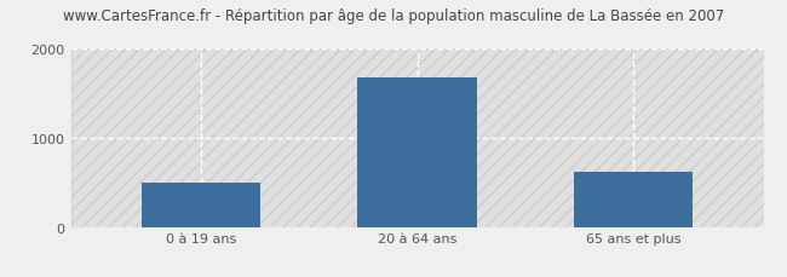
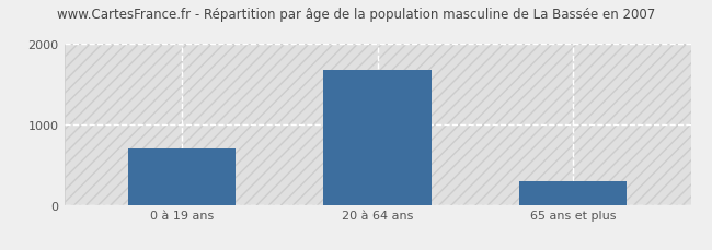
0 à 19 ans: 500 -> 700
65 ans et plus: 620 -> 300
